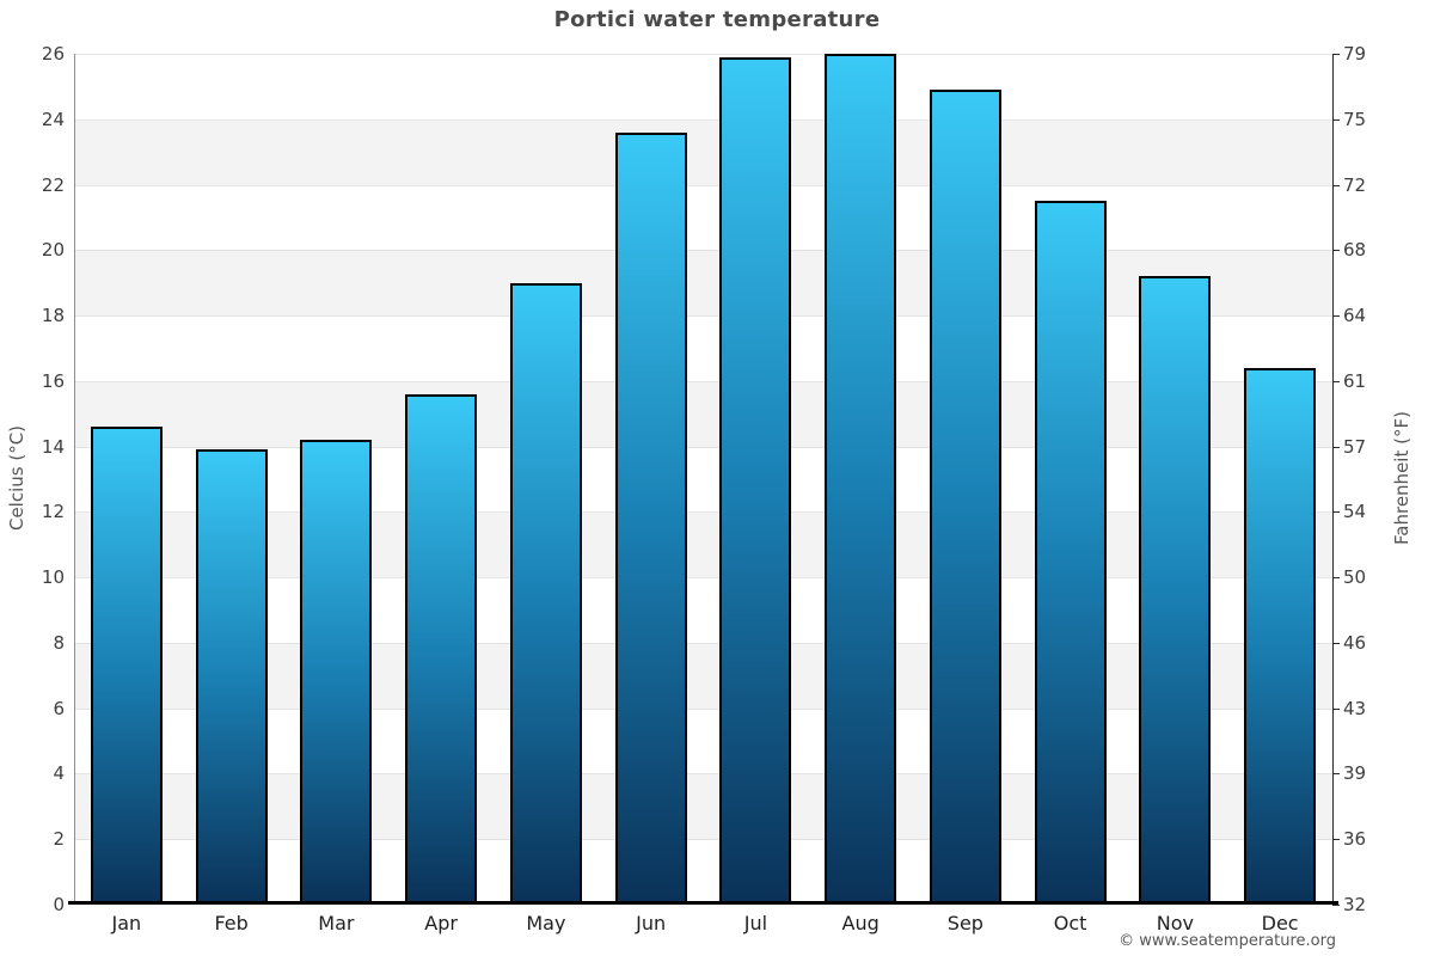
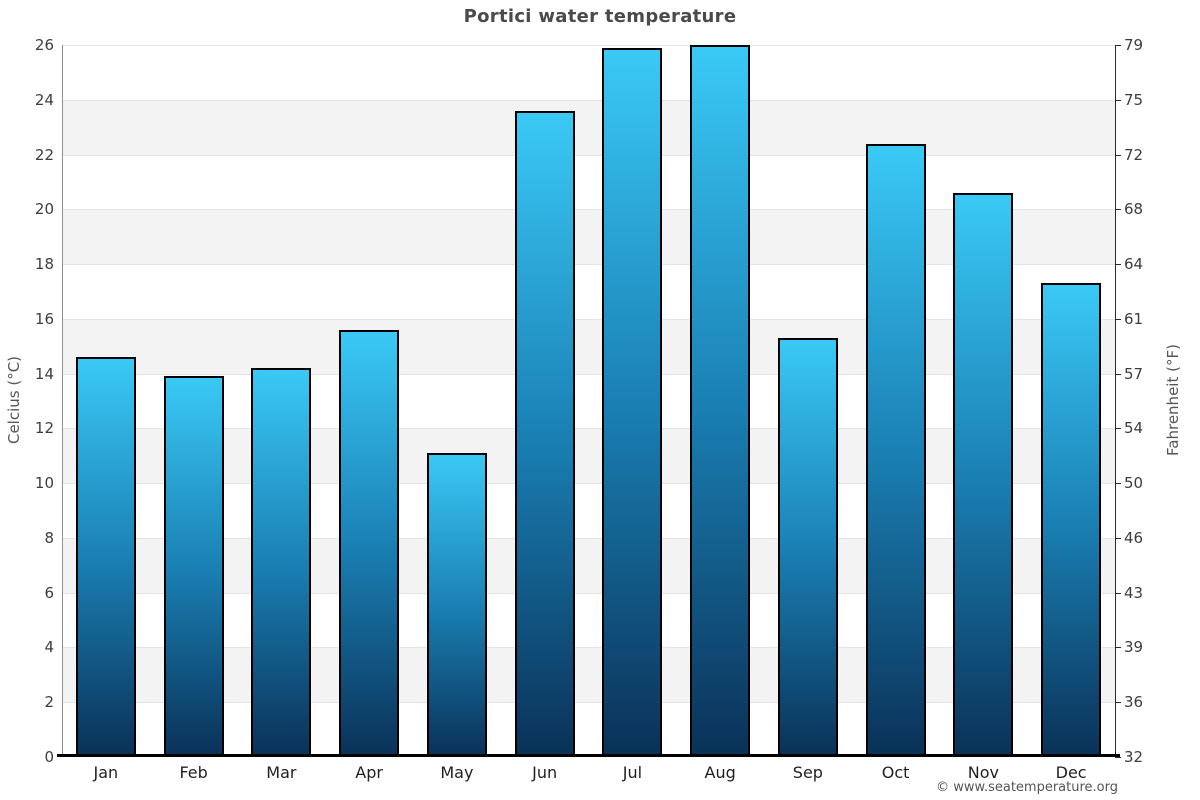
May: 19.0 -> 11.1
Sep: 24.9 -> 15.3
Oct: 21.5 -> 22.4
Nov: 19.2 -> 20.6
Dec: 16.4 -> 17.3
